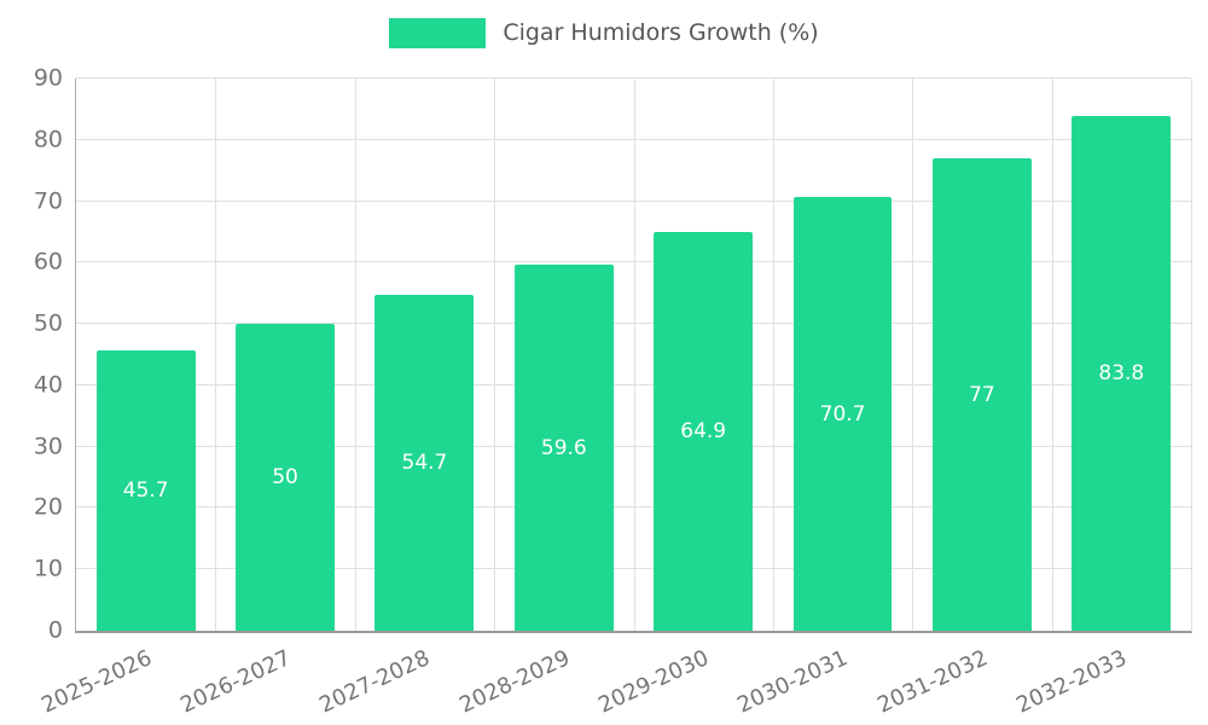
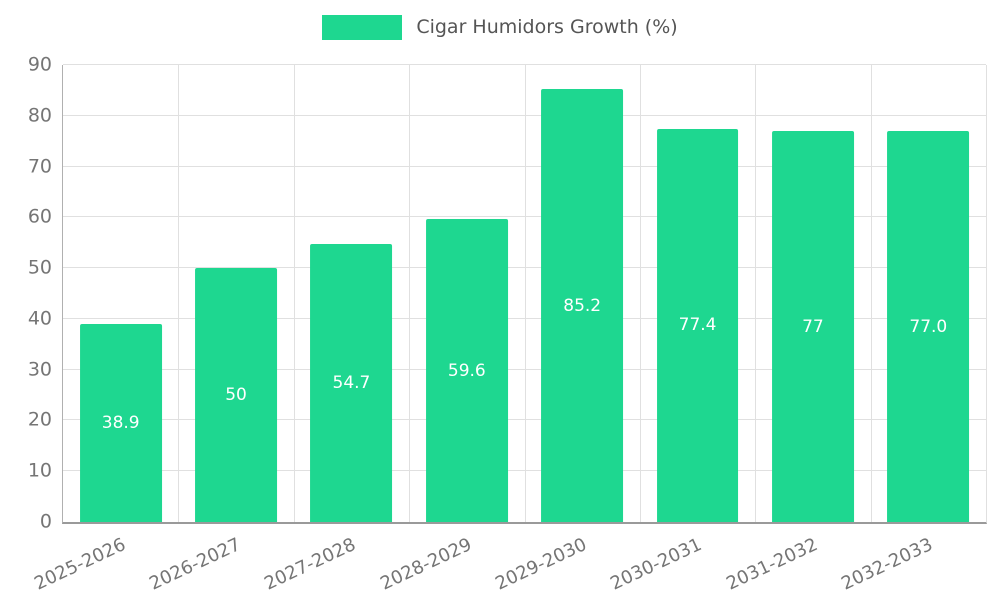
2025-2026: 45.7 -> 38.9
2029-2030: 64.9 -> 85.2
2030-2031: 70.7 -> 77.4
2032-2033: 83.8 -> 77.0
